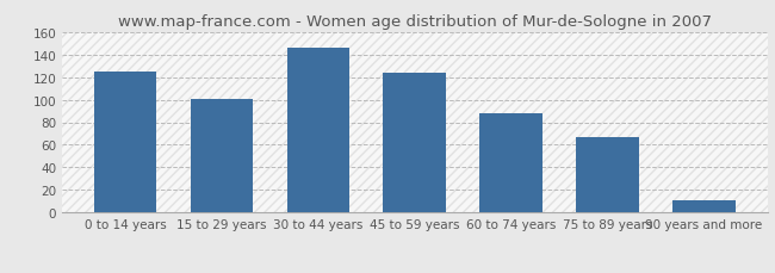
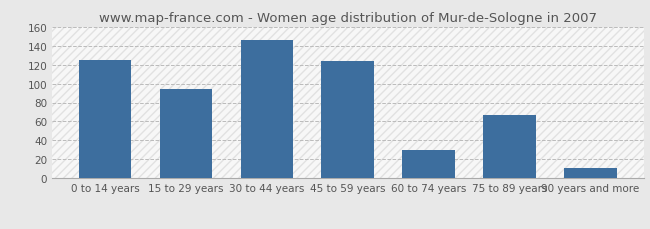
15 to 29 years: 101 -> 94
60 to 74 years: 88 -> 30
